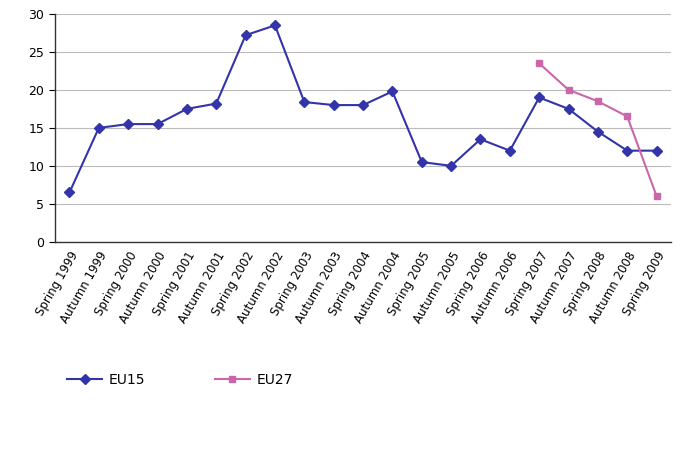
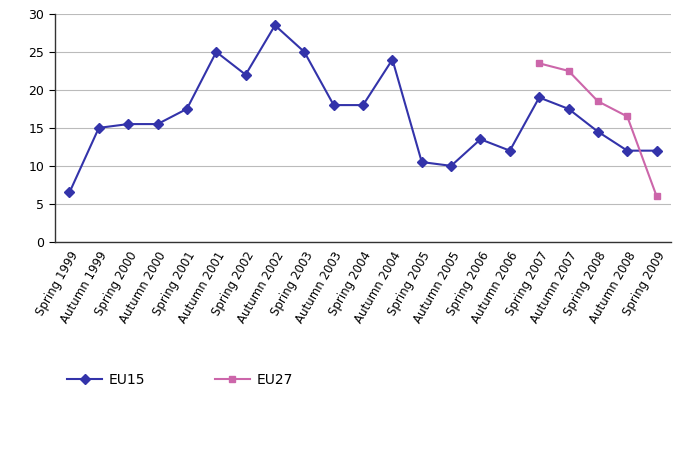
EU15/Autumn 2001: 18.2 -> 25.0
EU15/Spring 2002: 27.2 -> 22.0
EU15/Spring 2003: 18.4 -> 25.0
EU15/Autumn 2004: 19.8 -> 24.0
EU27/Autumn 2007: 20.0 -> 22.5
